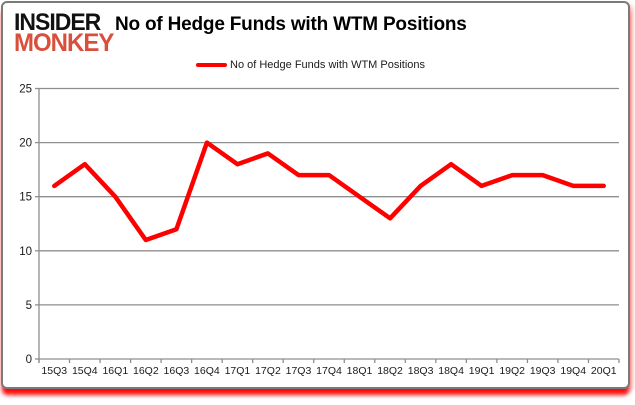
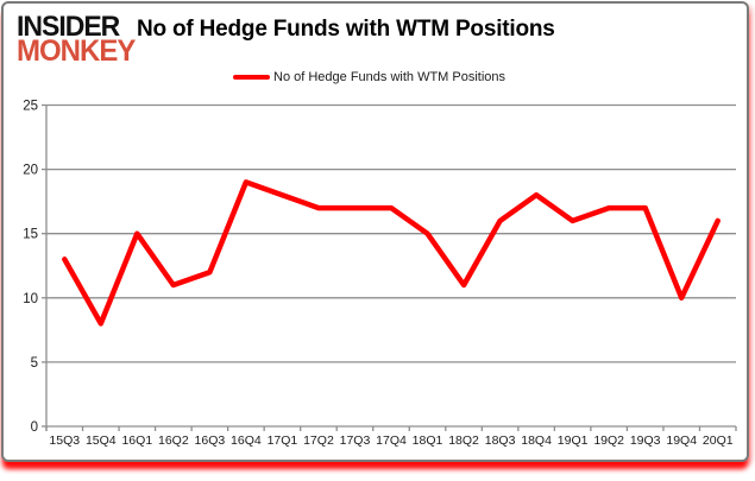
15Q3: 16 -> 13
15Q4: 18 -> 8
16Q4: 20 -> 19
17Q2: 19 -> 17
18Q2: 13 -> 11
19Q4: 16 -> 10
